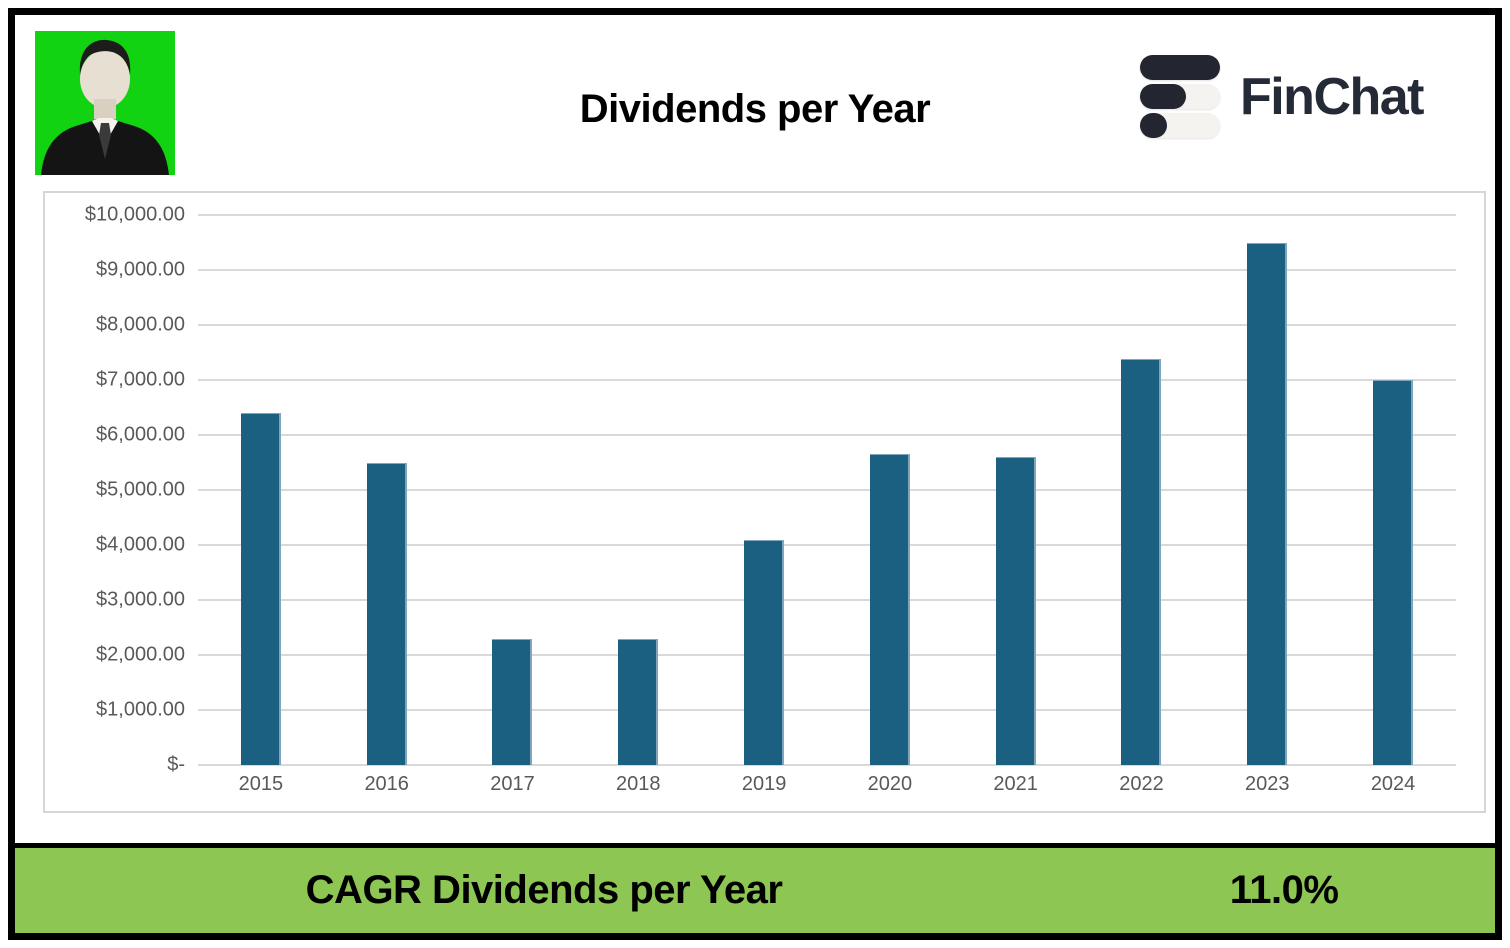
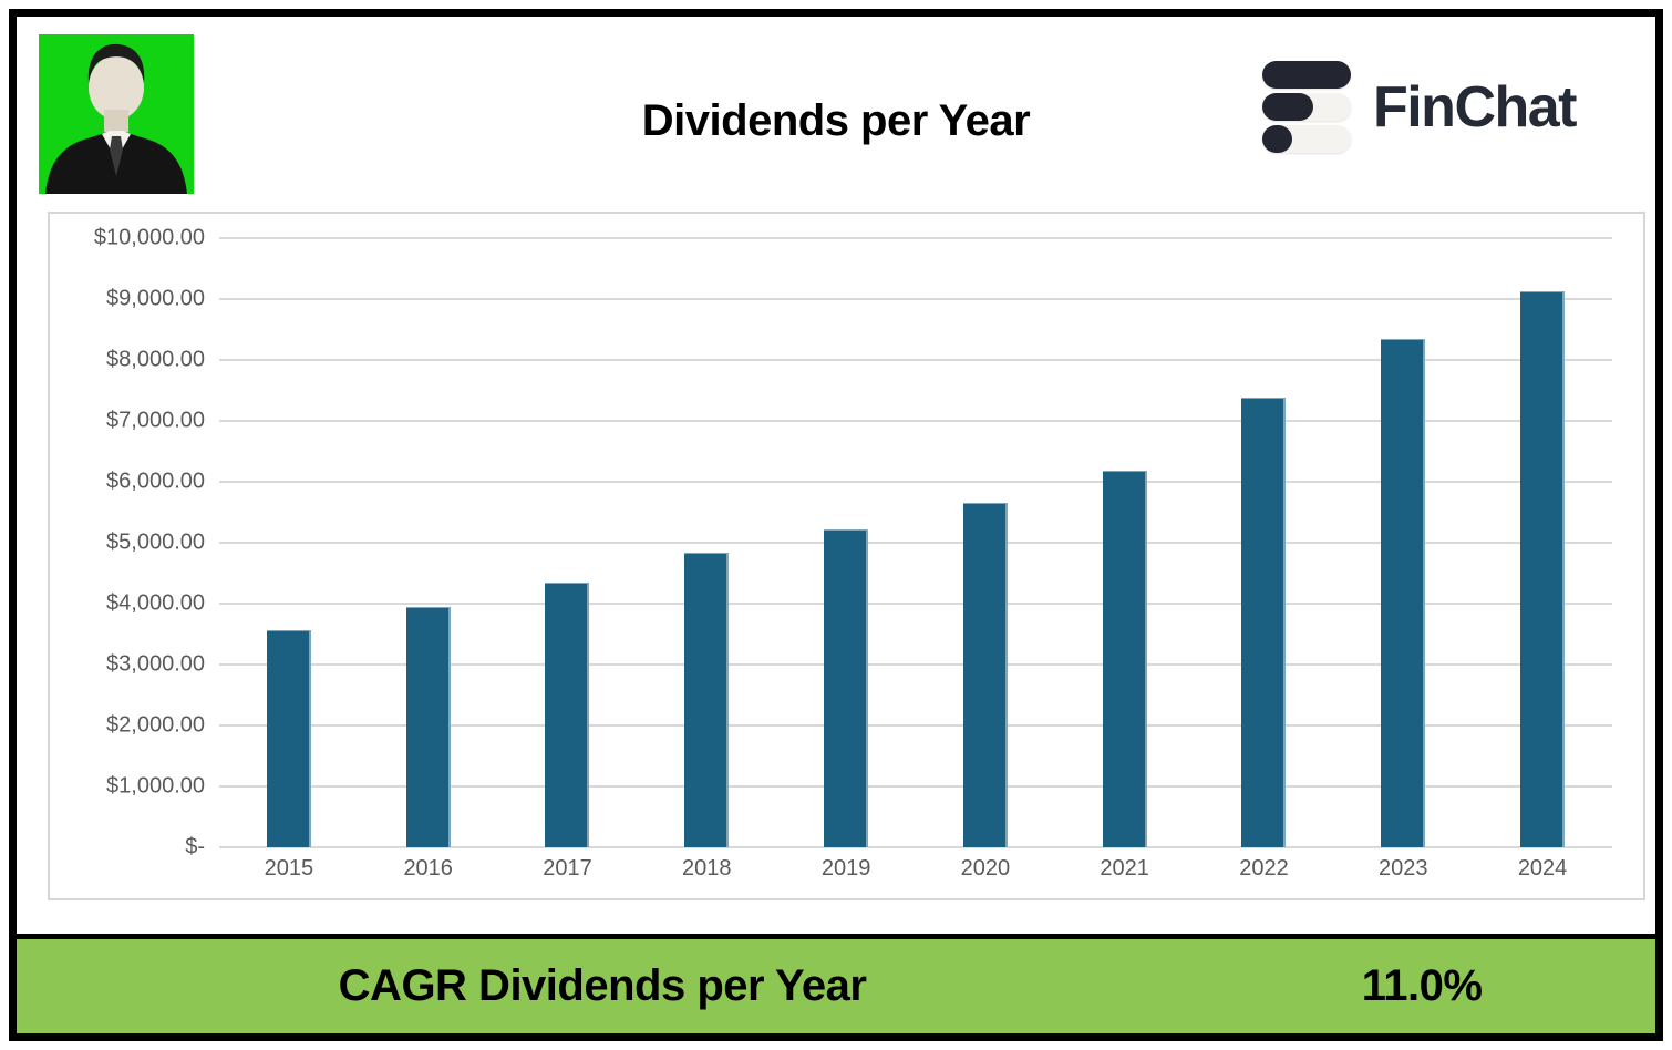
2015: $6400 -> $3600
2016: $5500 -> $3900
2017: $2300 -> $4300
2018: $2300 -> $4800
2019: $4100 -> $5200
2021: $5600 -> $6200
2023: $9500 -> $8300
2024: $7000 -> $9100
